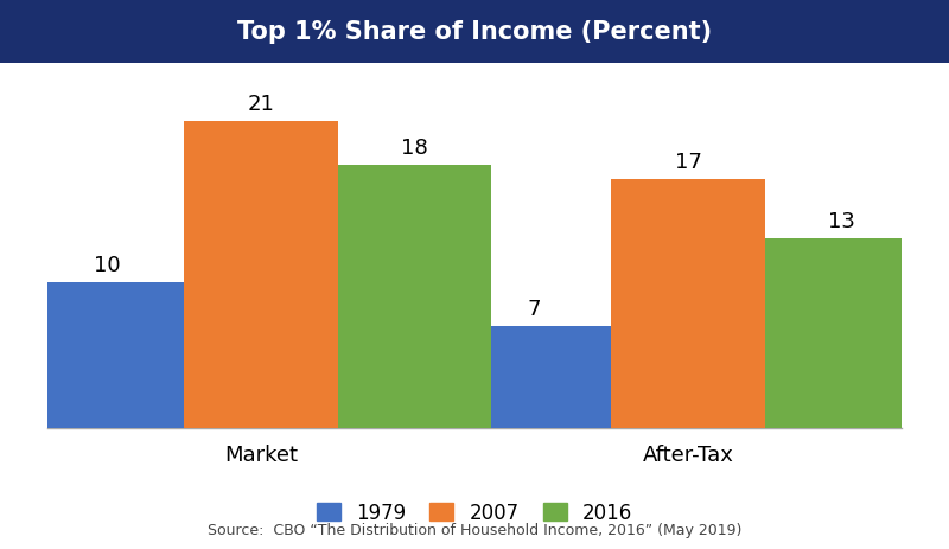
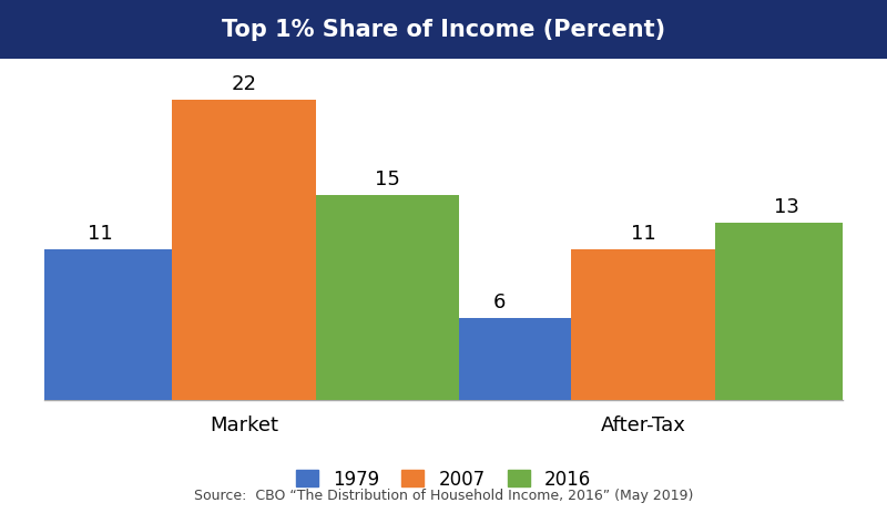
1979/Market: 10 -> 11
2007/Market: 21 -> 22
2016/Market: 18 -> 15
1979/After-Tax: 7 -> 6
2007/After-Tax: 17 -> 11
